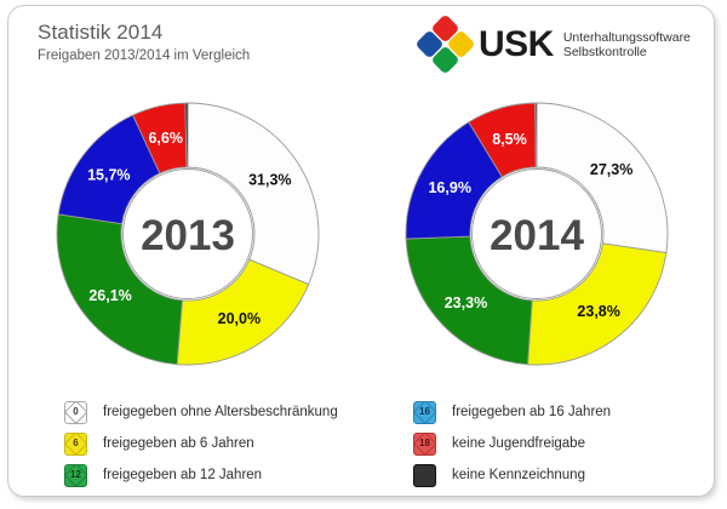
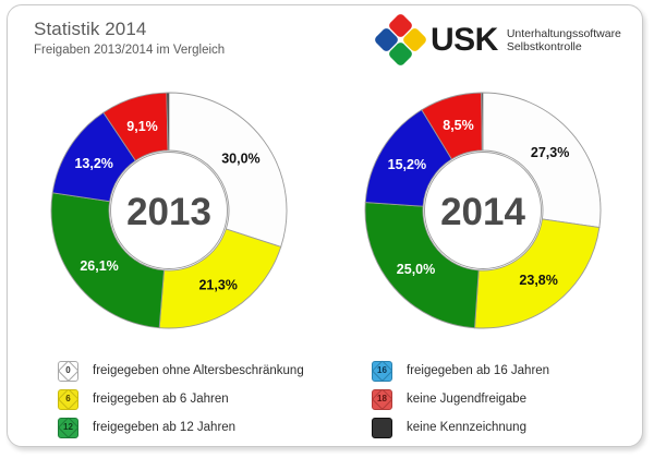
2013/freigegeben ohne Altersbeschränkung: 31,3% -> 30,0%
2013/freigegeben ab 6 Jahren: 20,0% -> 21,3%
2013/freigegeben ab 16 Jahren: 15,7% -> 13,2%
2013/keine Jugendfreigabe: 6,6% -> 9,1%
2014/freigegeben ab 12 Jahren: 23,3% -> 25,0%
2014/freigegeben ab 16 Jahren: 16,9% -> 15,2%
